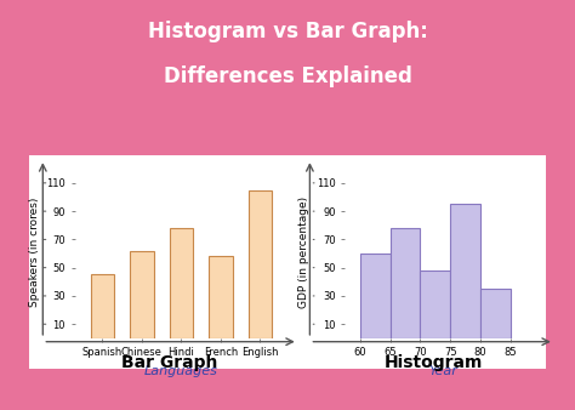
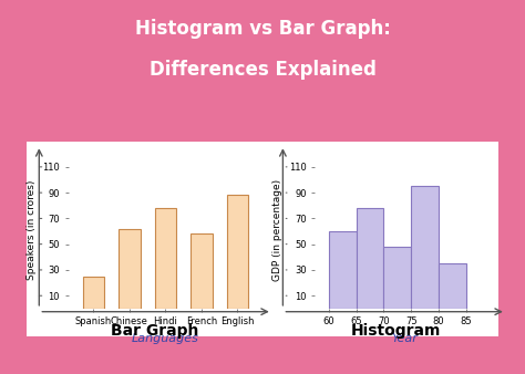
Spanish: 45 -> 25
English: 105 -> 88
